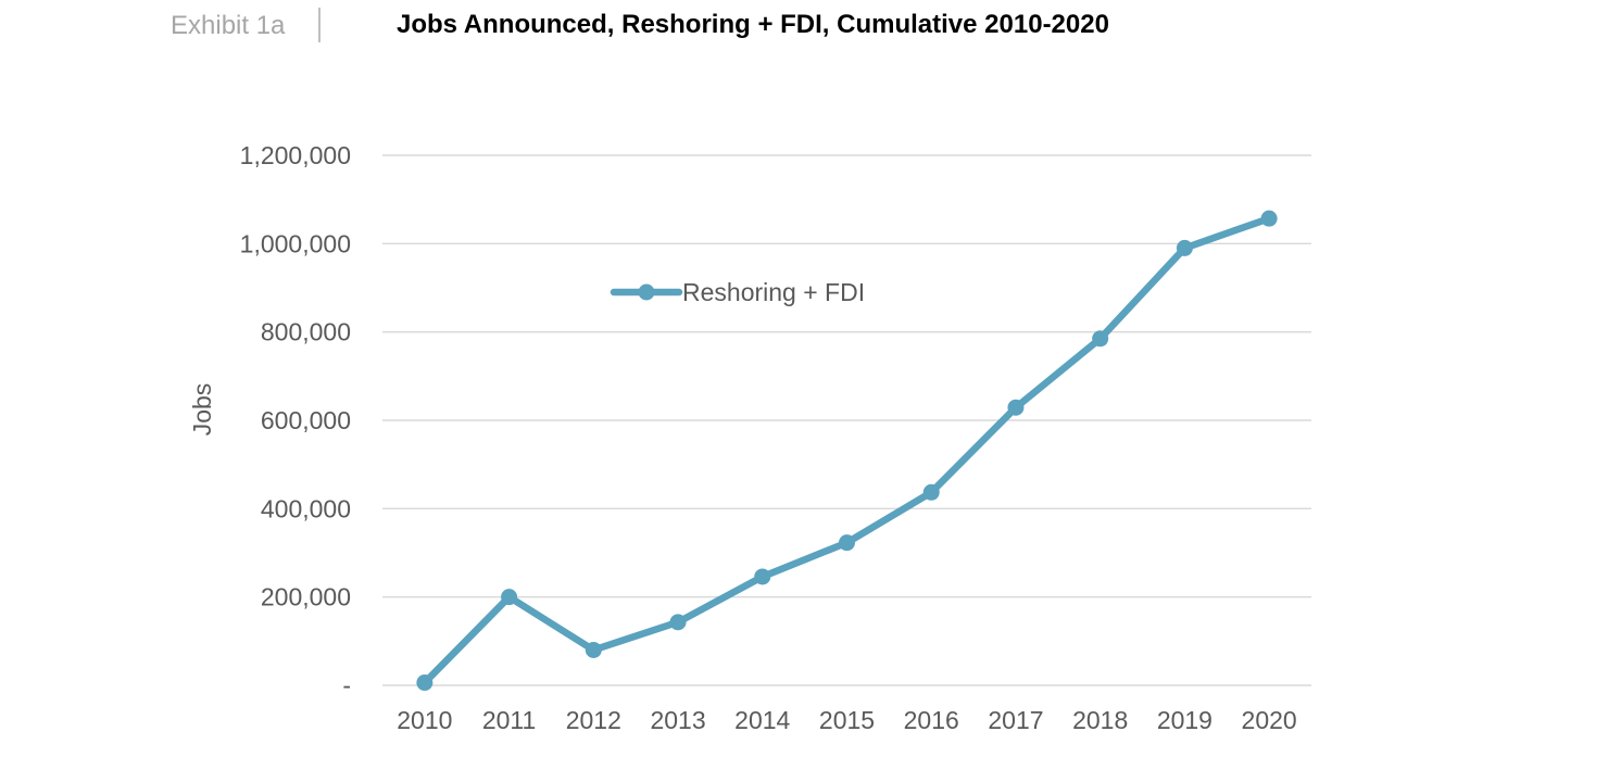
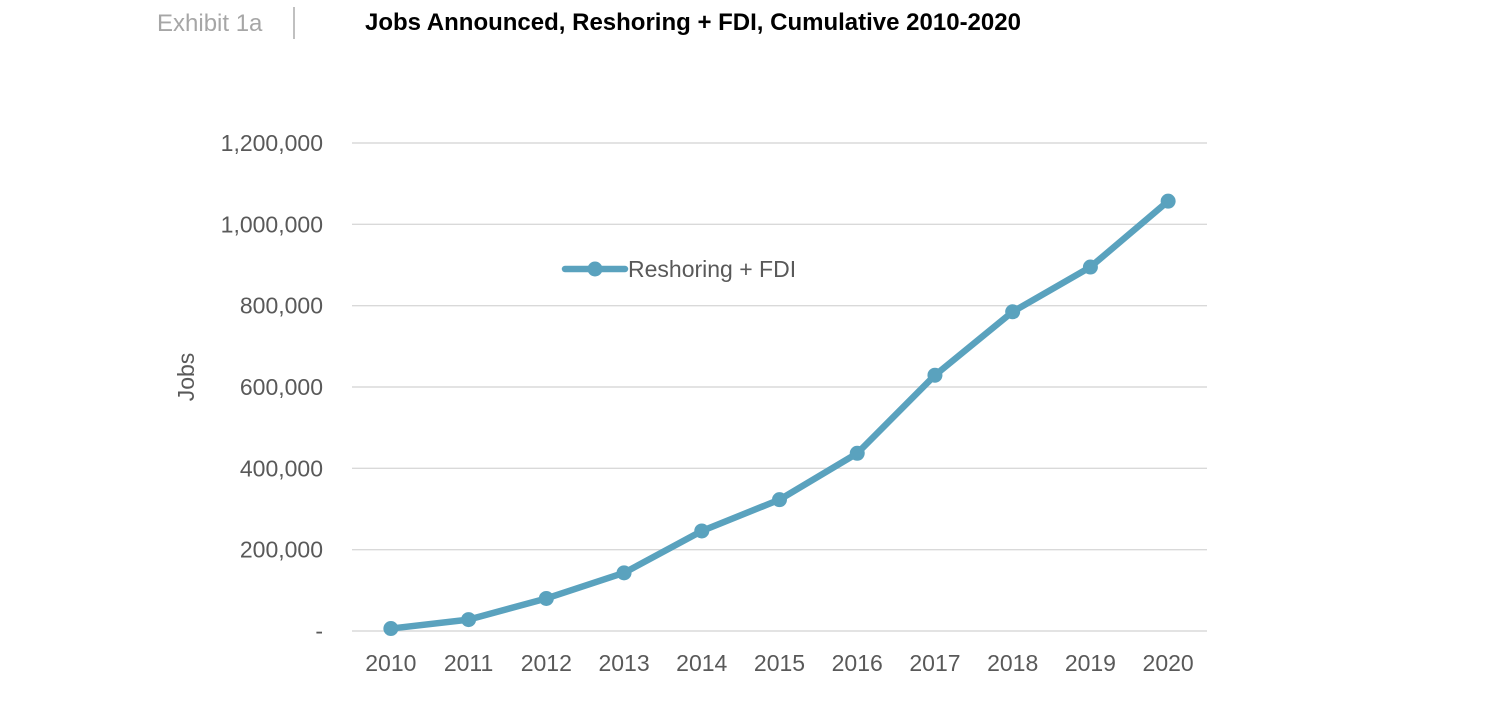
2011: 200000 -> 30000
2019: 990000 -> 900000
